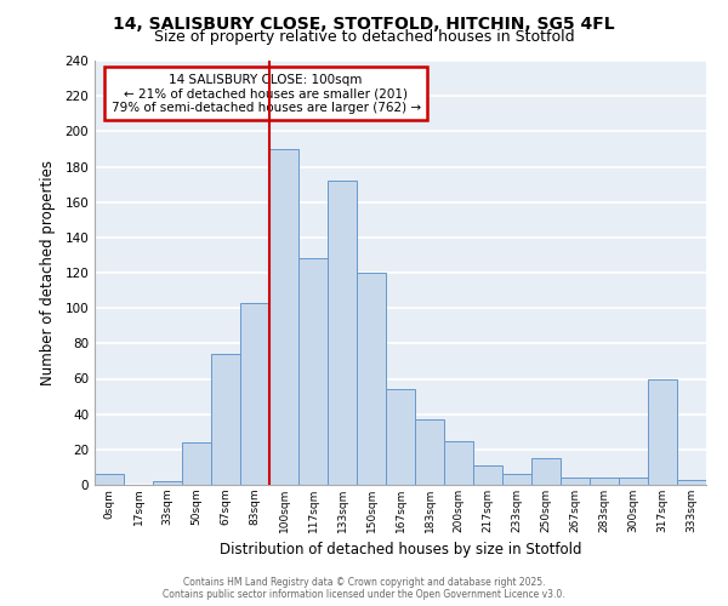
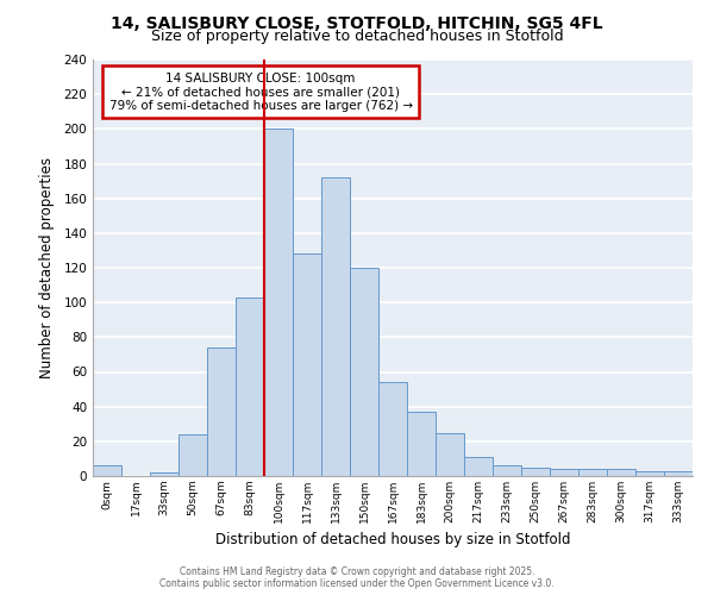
100sqm: 190 -> 200
250sqm: 15 -> 5
317sqm: 60 -> 3
